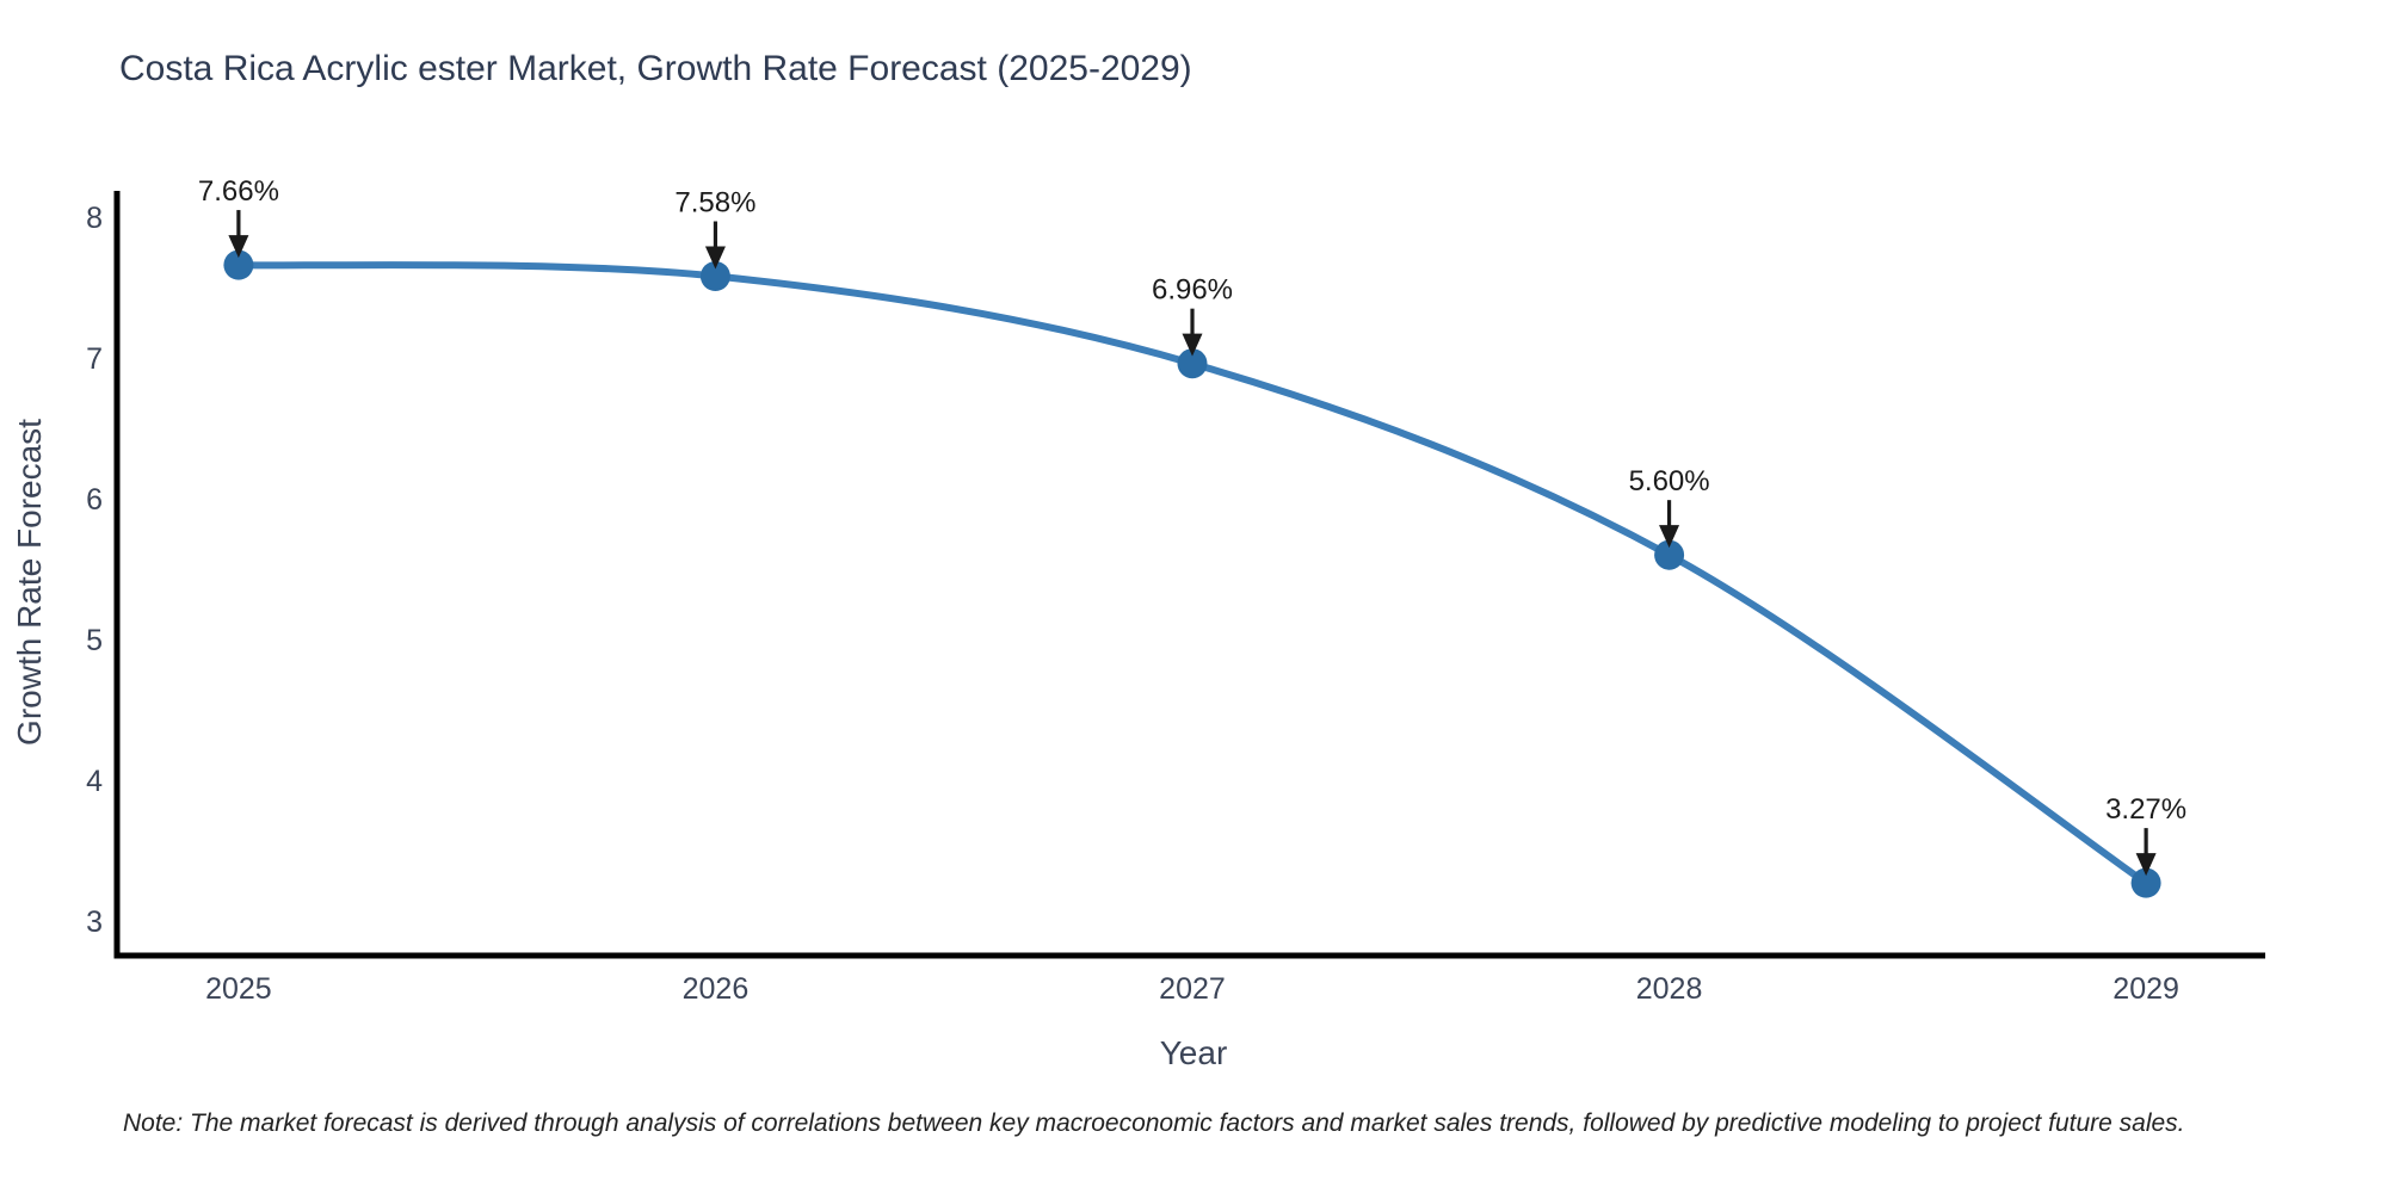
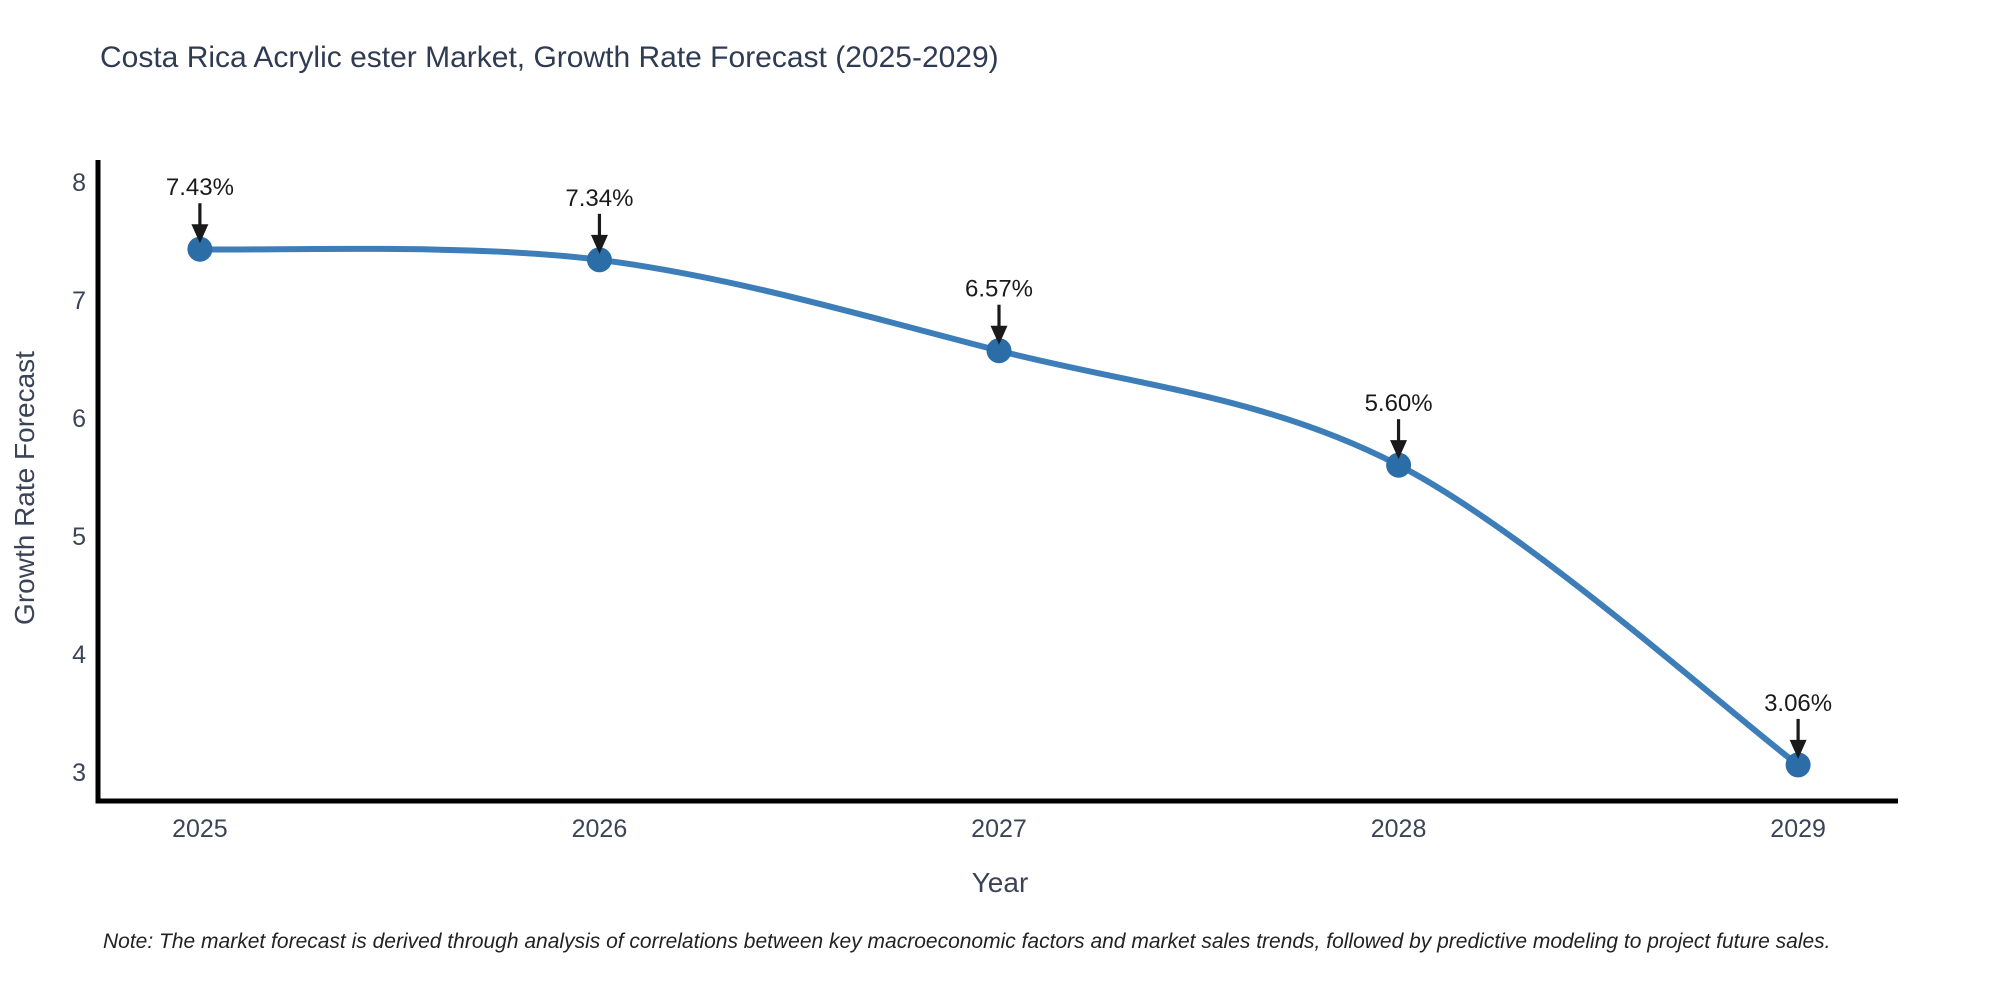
2025: 7.66% -> 7.43%
2026: 7.58% -> 7.34%
2027: 6.96% -> 6.57%
2029: 3.27% -> 3.06%
